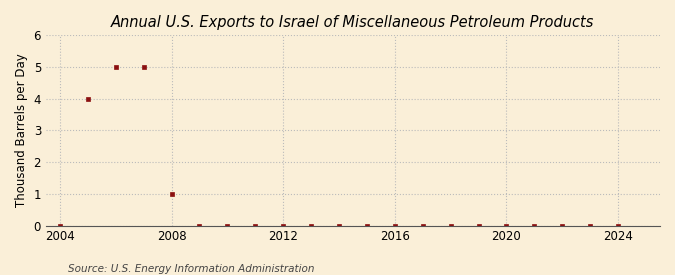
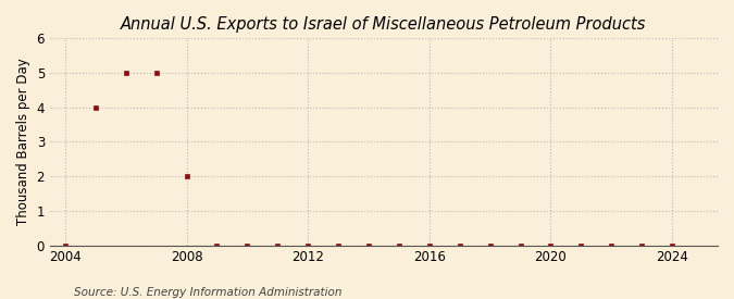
2008: 1 -> 2
